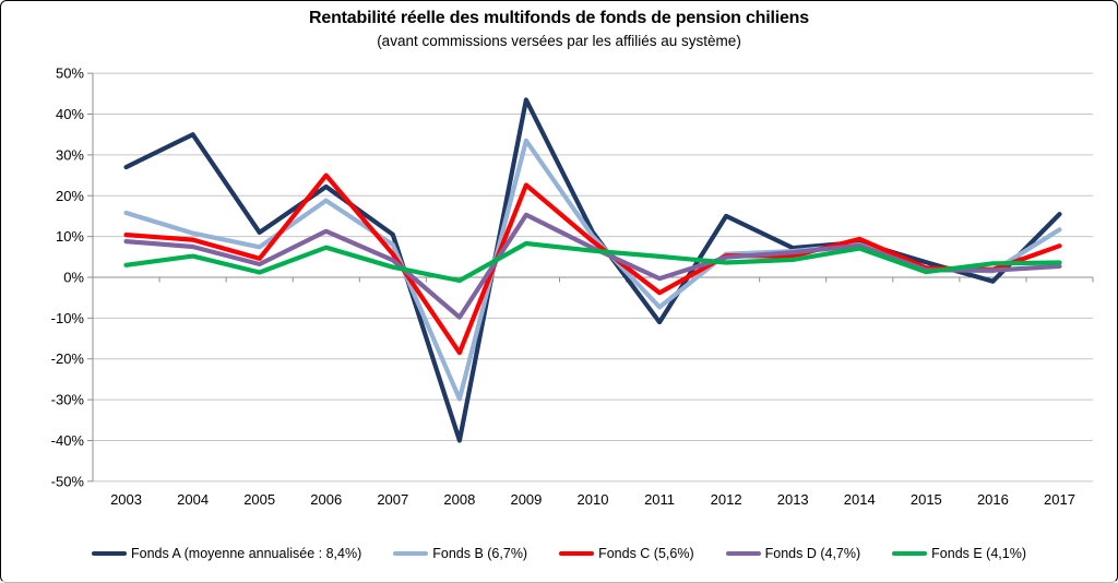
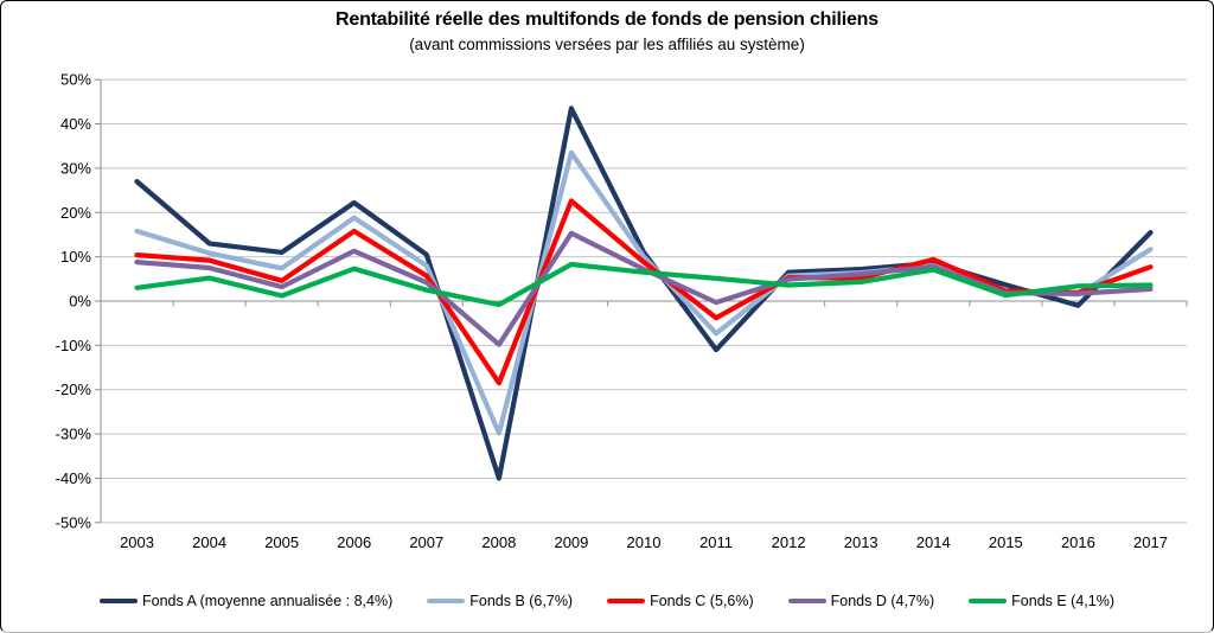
Fonds A (moyenne annualisée : 8,4%)/2004: 35% -> 13%
Fonds C (5,6%)/2006: 25% -> 16%
Fonds A (moyenne annualisée : 8,4%)/2012: 15% -> 6%
